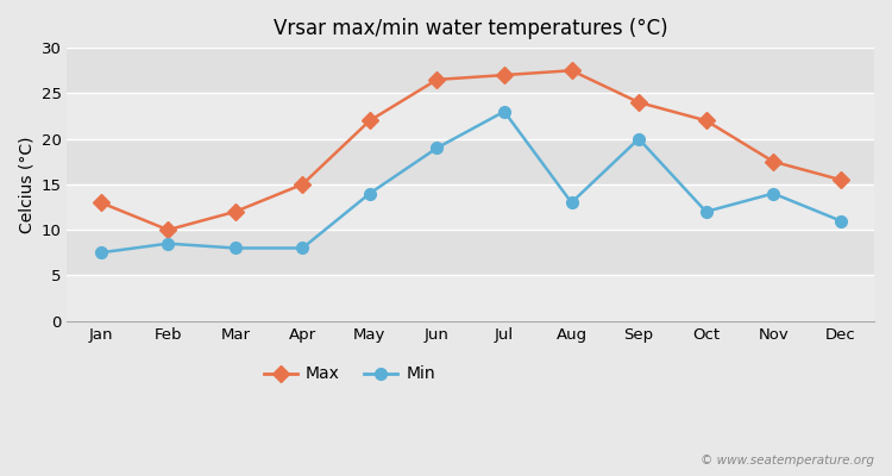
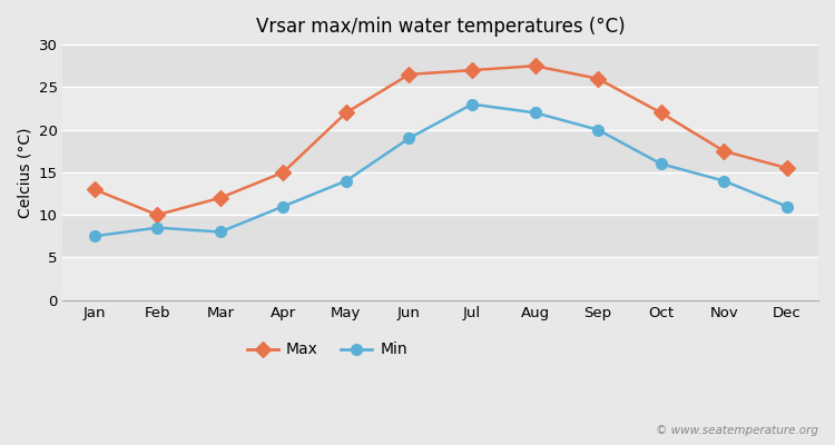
Min/Apr: 8.0 -> 11.0
Min/Aug: 13.0 -> 22.0
Max/Sep: 24.0 -> 26.0
Min/Oct: 12.0 -> 16.0
